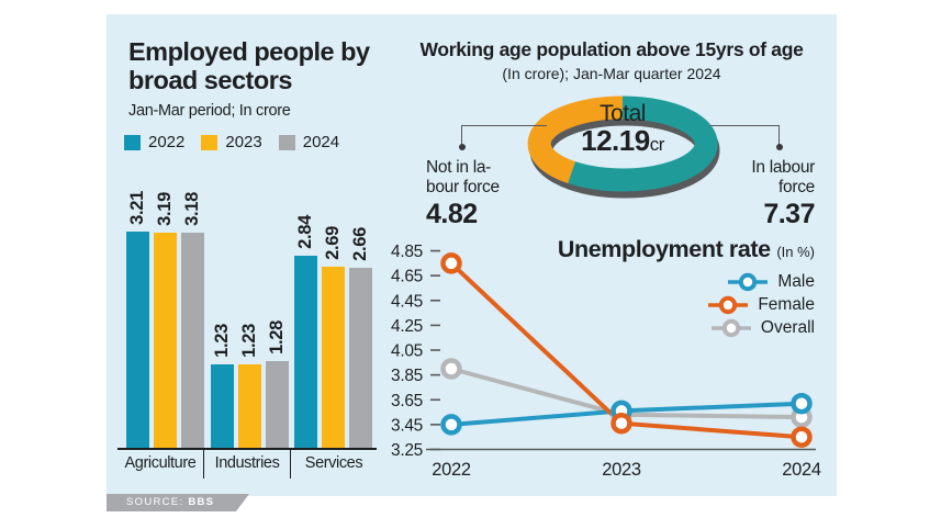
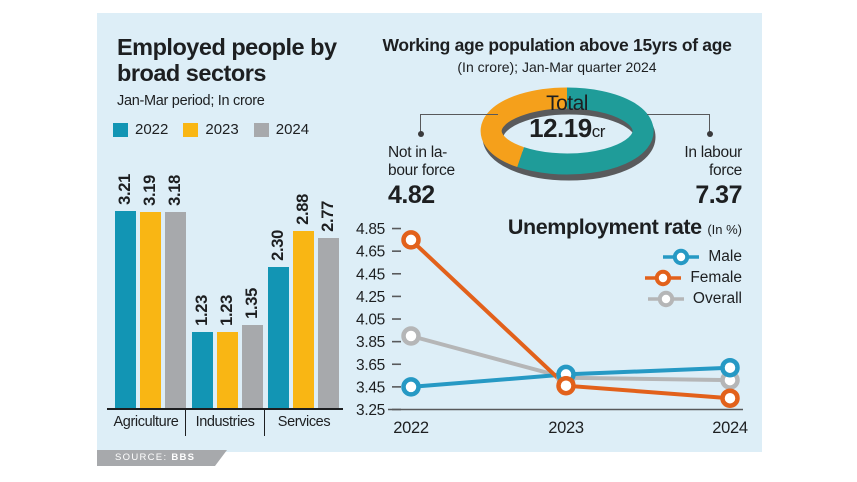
Employed people by broad sectors/2024/Industries: 1.28 -> 1.35
Employed people by broad sectors/2022/Services: 2.84 -> 2.30
Employed people by broad sectors/2023/Services: 2.69 -> 2.88
Employed people by broad sectors/2024/Services: 2.66 -> 2.77
